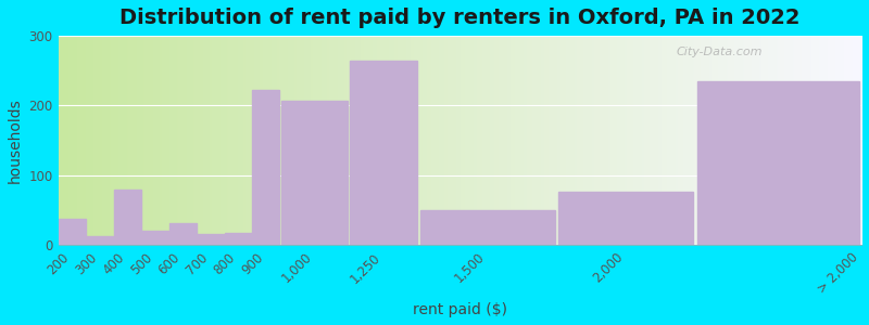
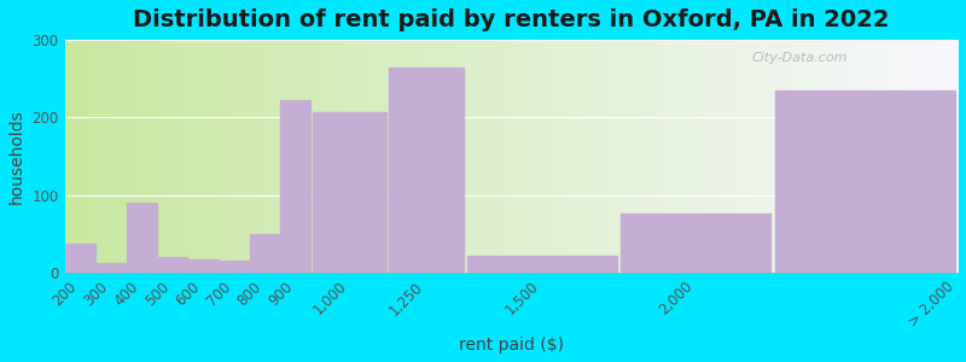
400: 80 -> 90
600: 32 -> 17
800: 18 -> 50
1,500: 50 -> 22
